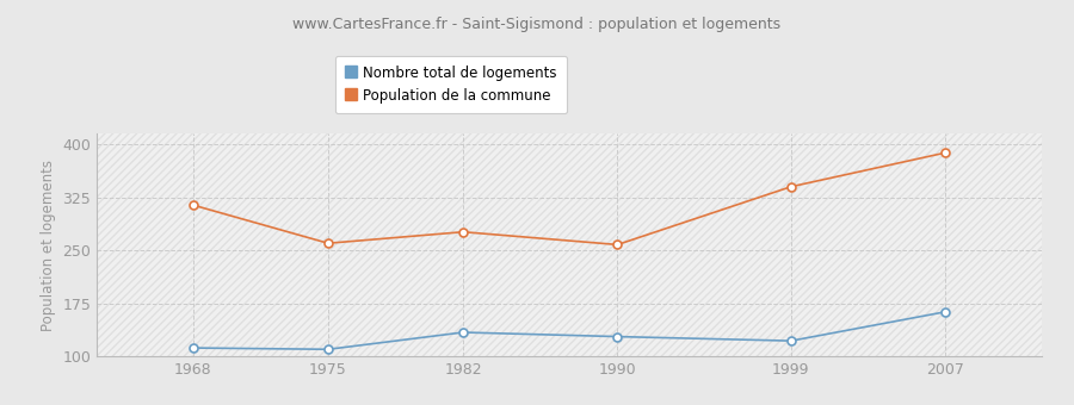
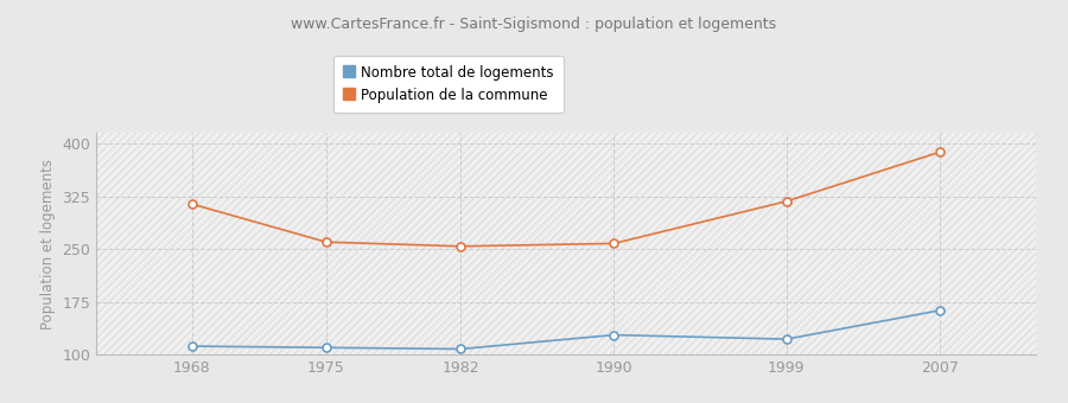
Nombre total de logements/1982: 134 -> 108
Population de la commune/1982: 276 -> 254
Population de la commune/1999: 340 -> 318
